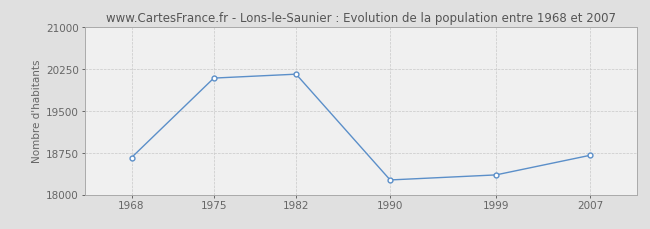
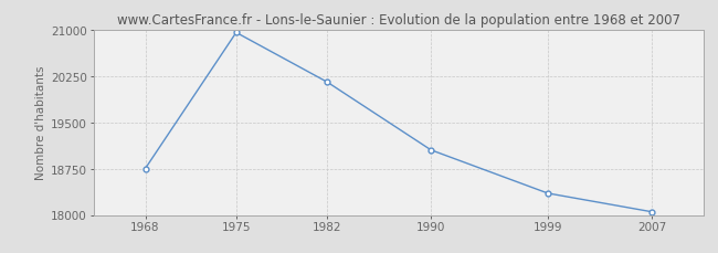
1968: 18660 -> 18750
1975: 20080 -> 20950
1990: 18260 -> 19050
2007: 18700 -> 18050
